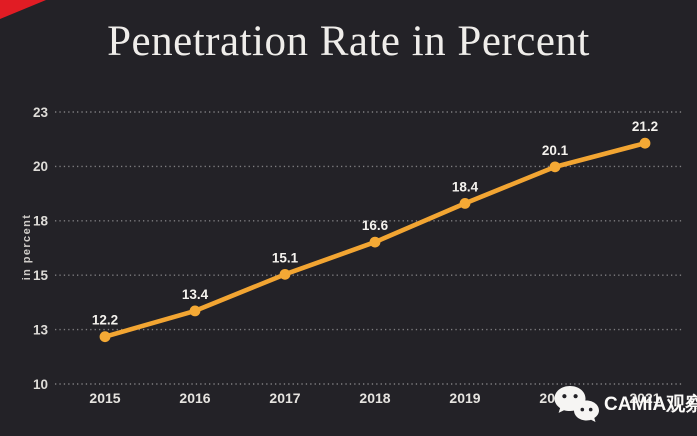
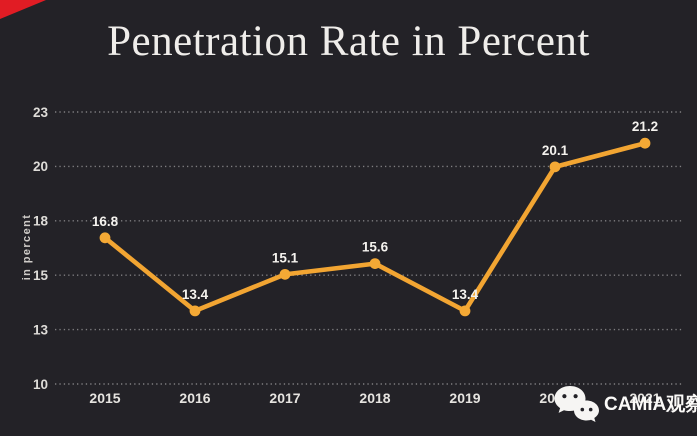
2015: 12.2 -> 16.8
2018: 16.6 -> 15.6
2019: 18.4 -> 13.4
